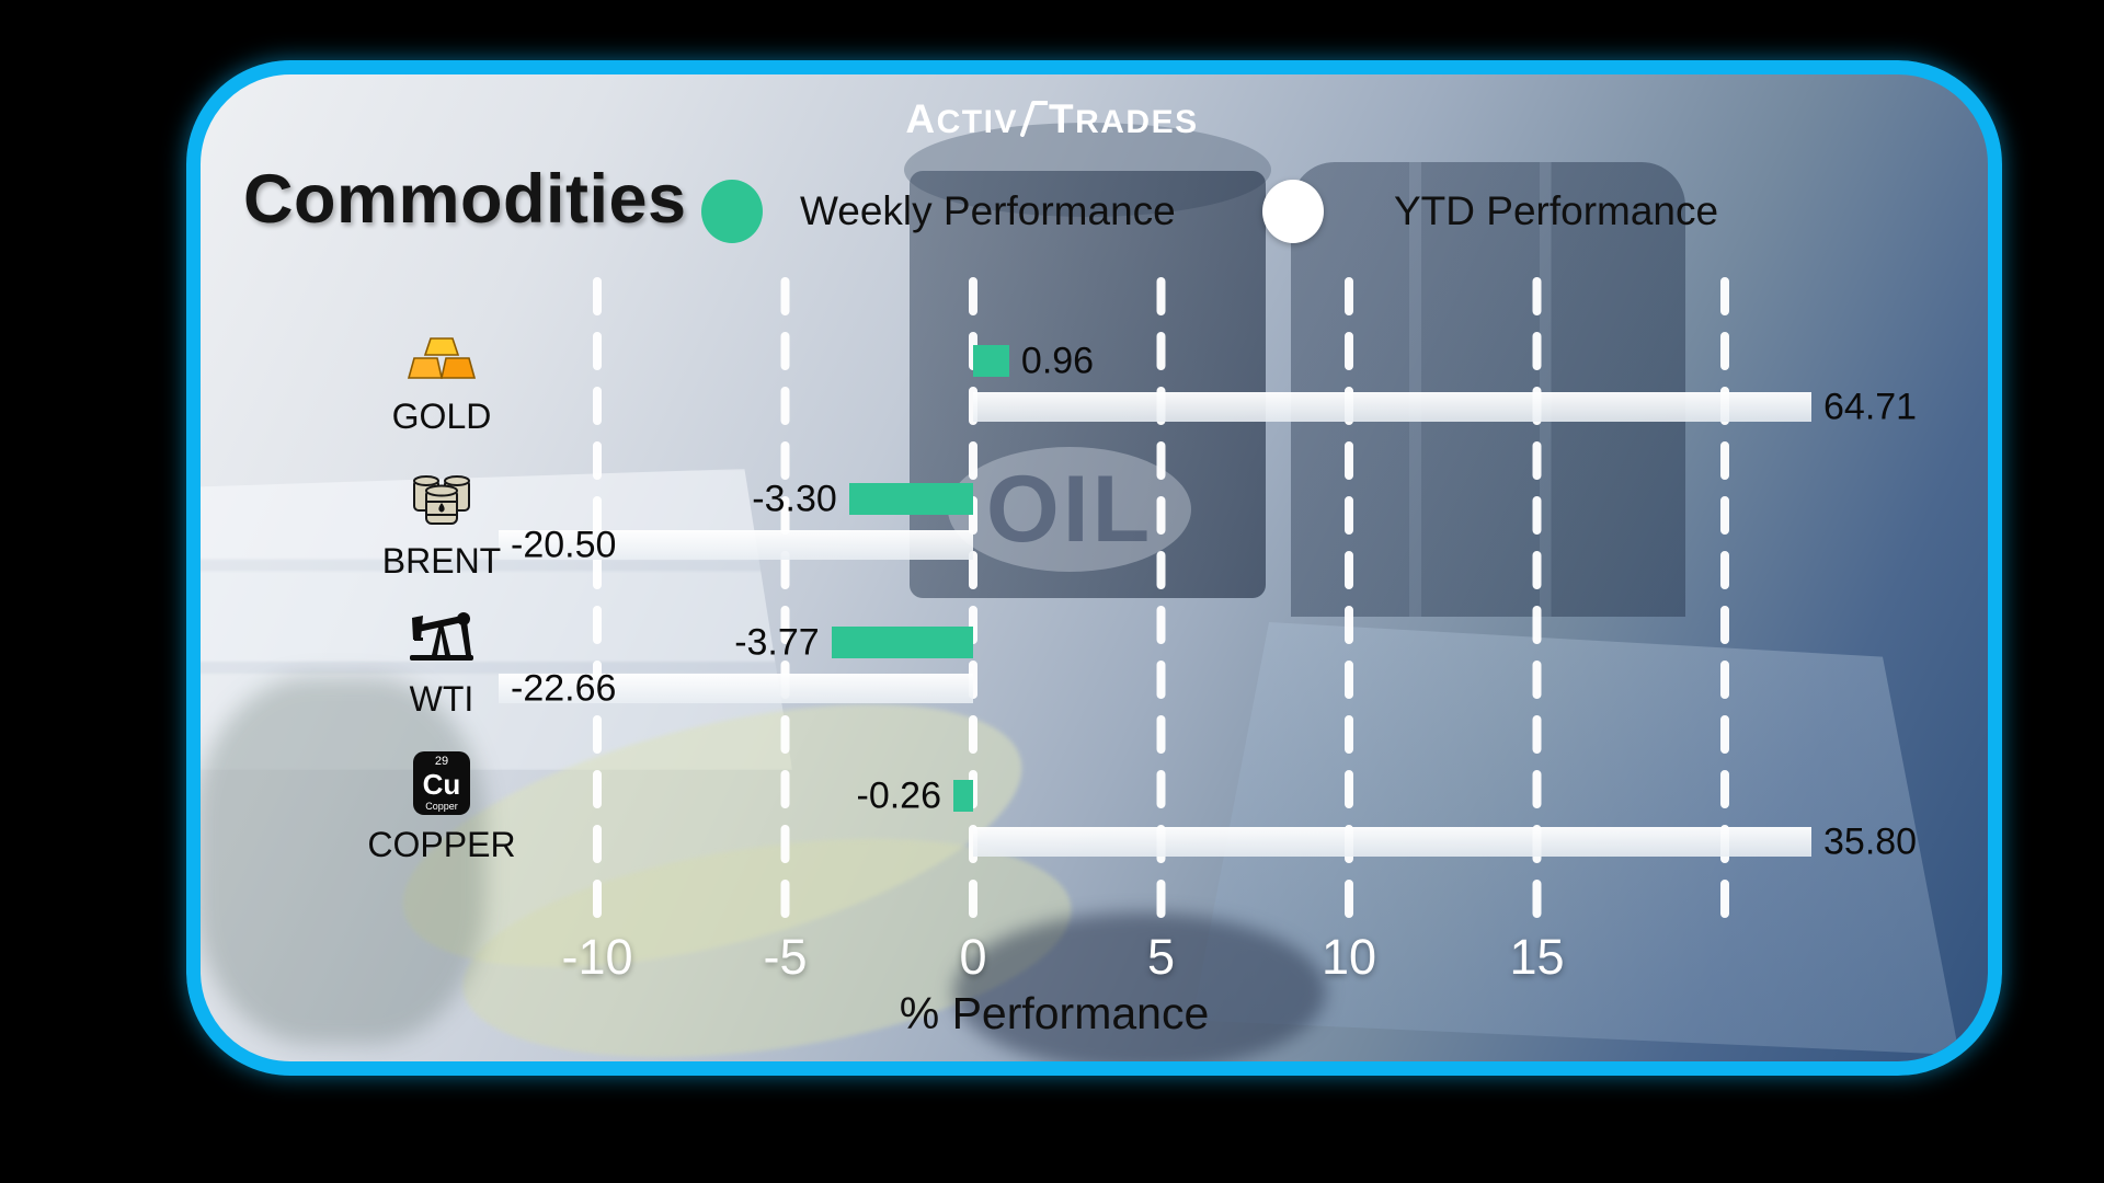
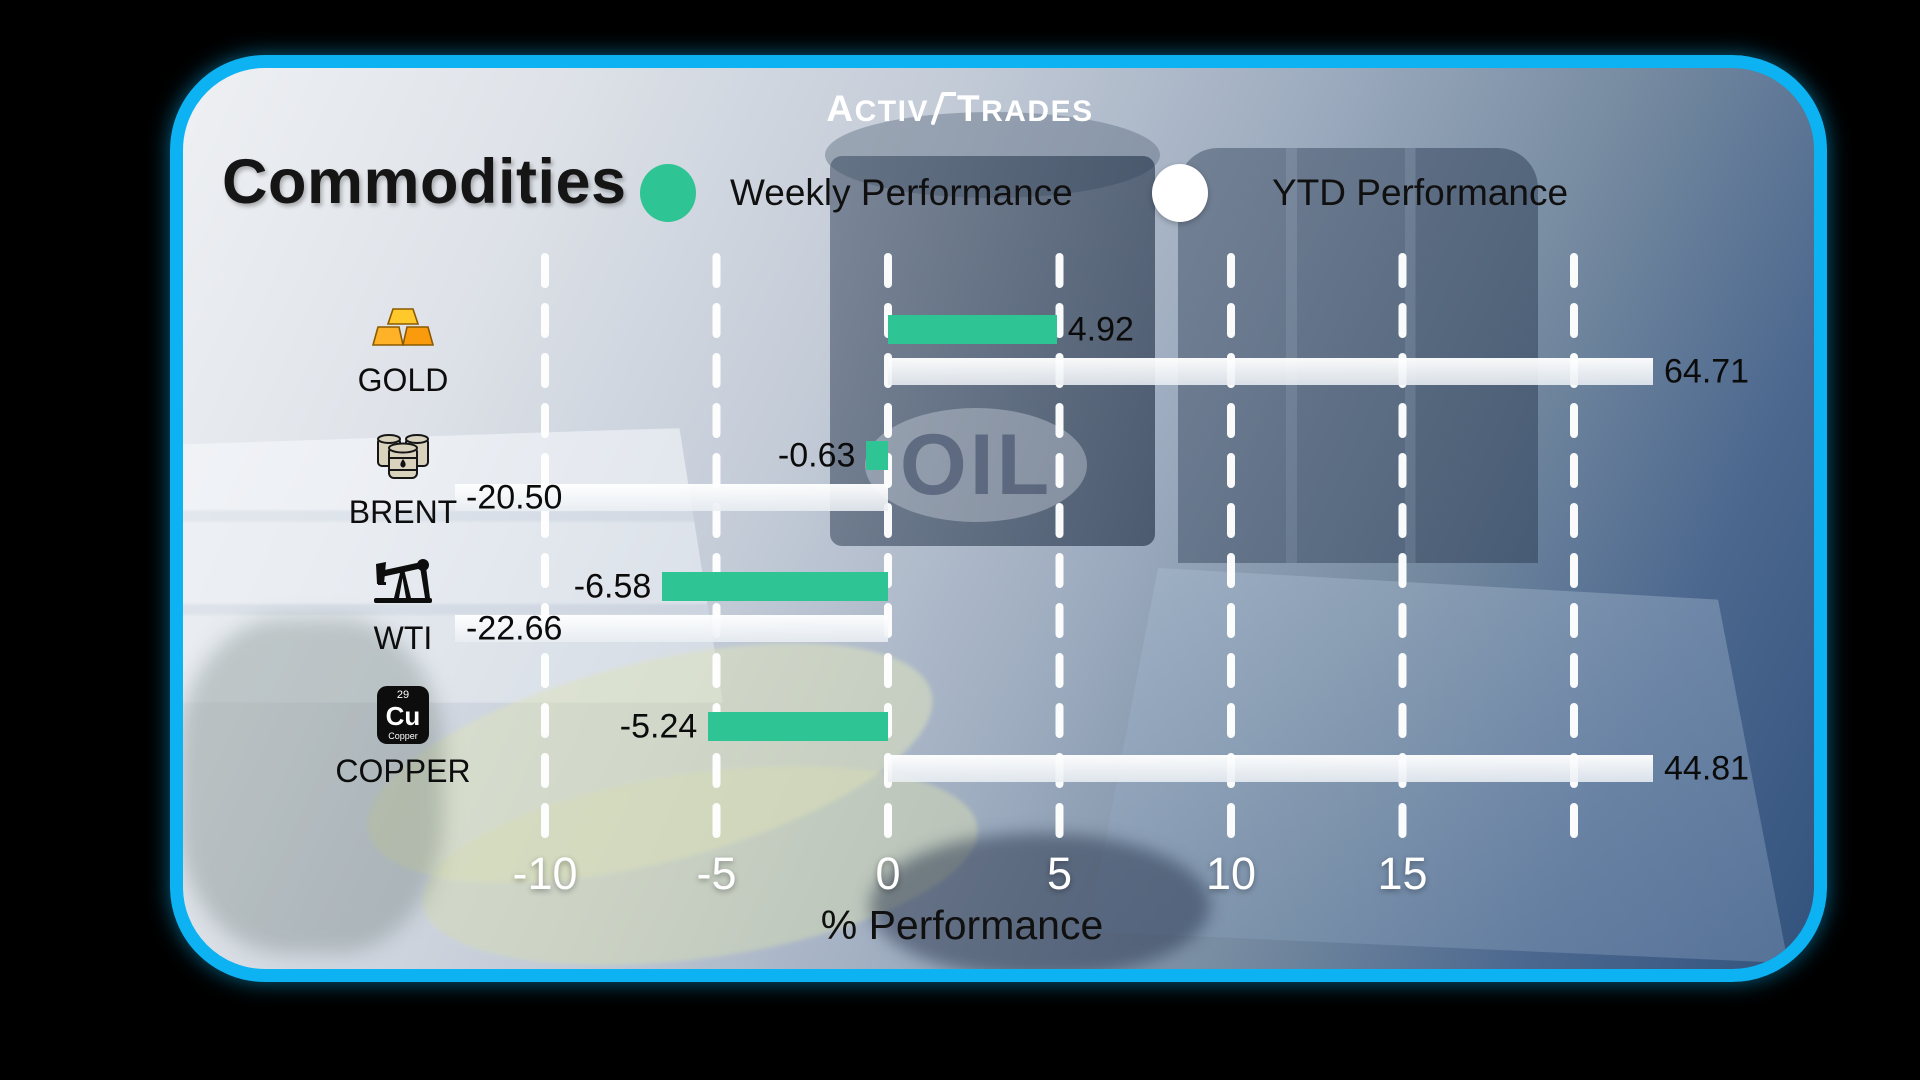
Weekly Performance/GOLD: 0.96 -> 4.92
Weekly Performance/BRENT: -3.30 -> -0.63
Weekly Performance/WTI: -3.77 -> -6.58
Weekly Performance/COPPER: -0.26 -> -5.24
YTD Performance/COPPER: 35.80 -> 44.81
